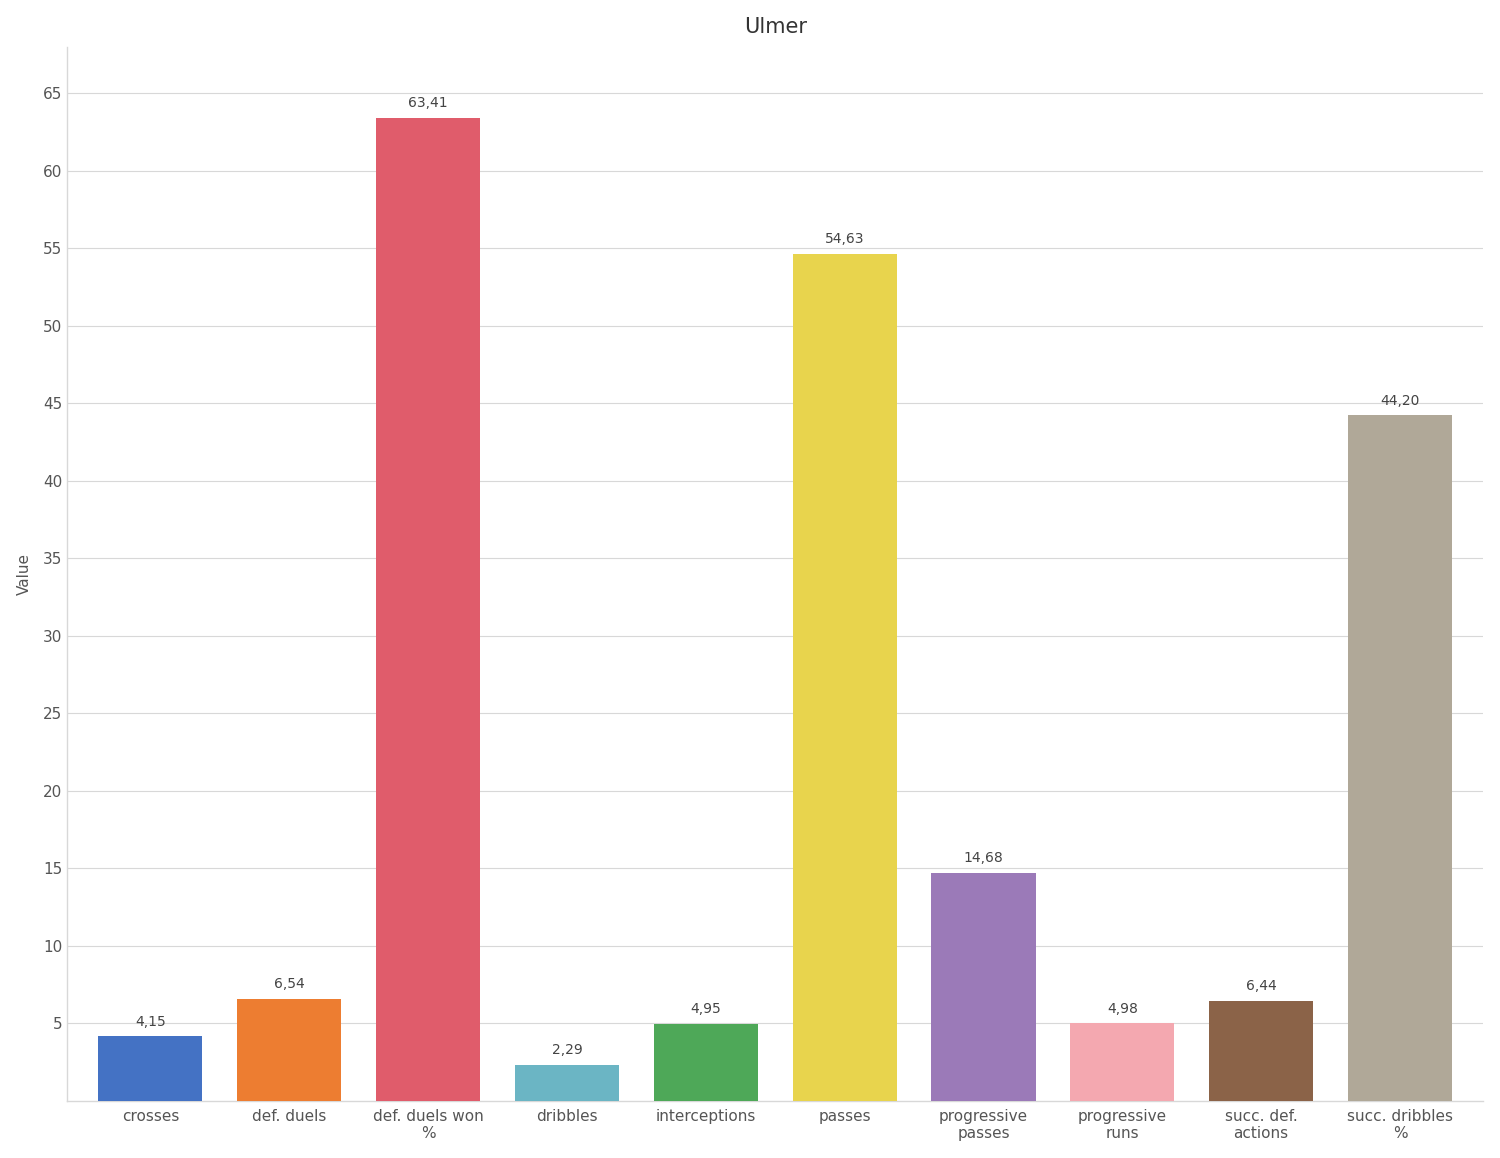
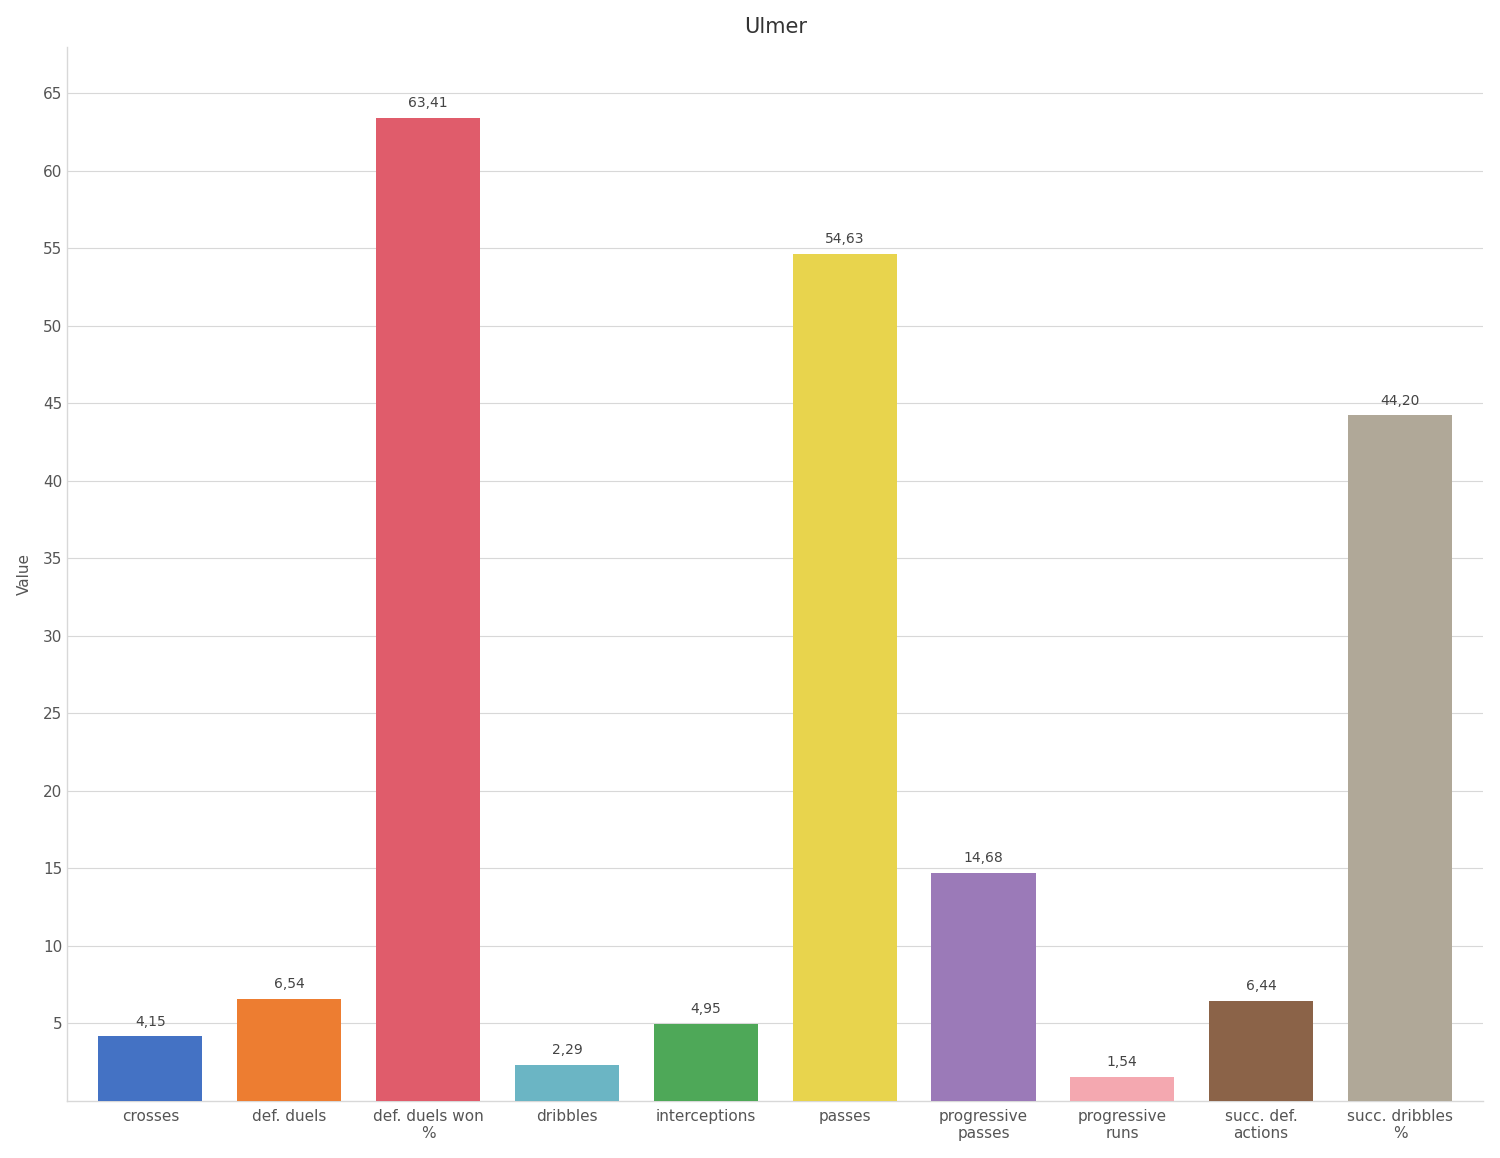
progressive runs: 4,98 -> 1,54
